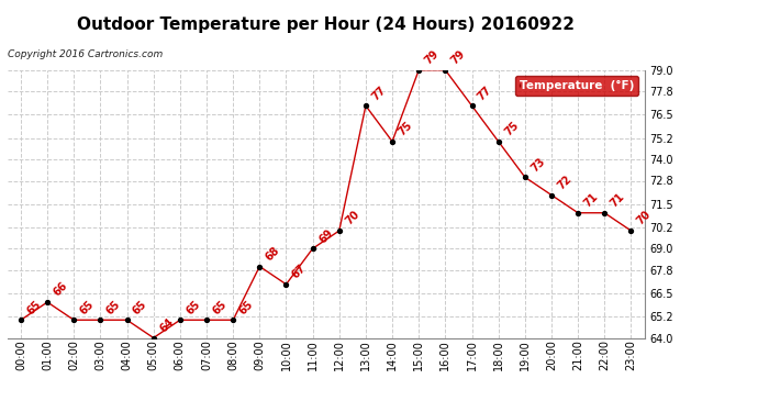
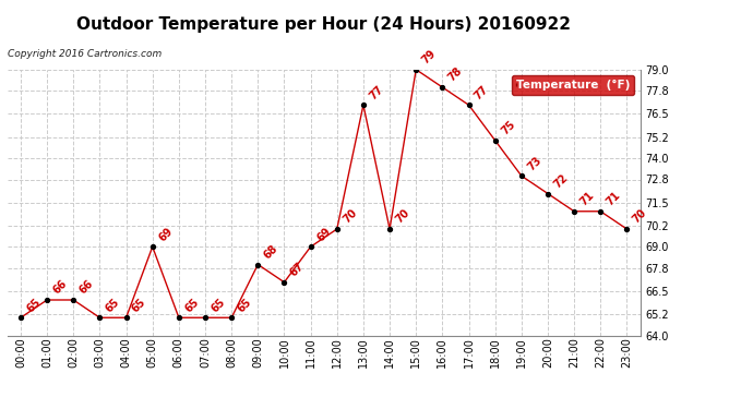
02:00: 65 -> 66
05:00: 64 -> 69
14:00: 75 -> 70
16:00: 79 -> 78
